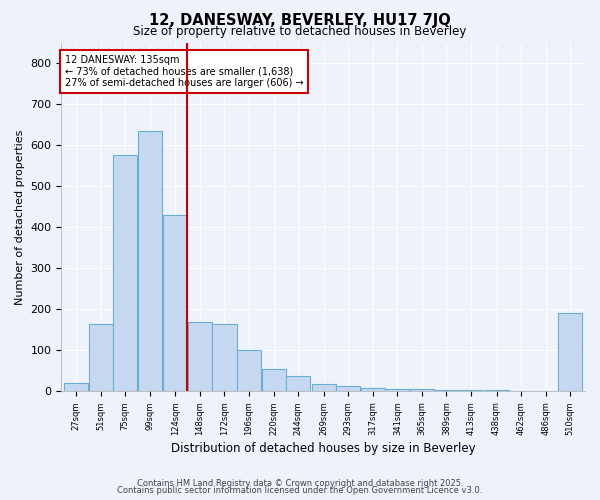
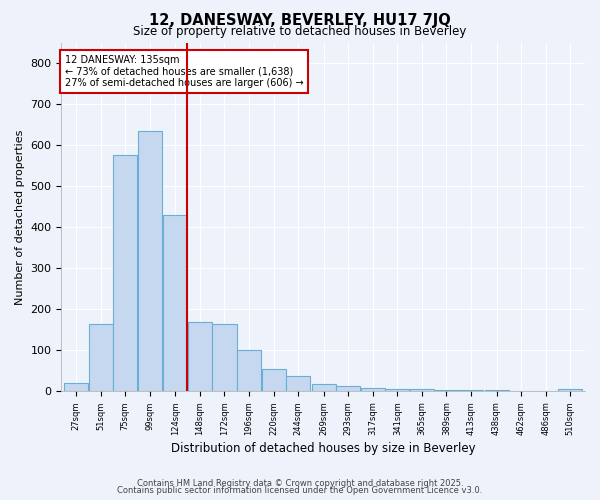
510sqm: 190 -> 5
